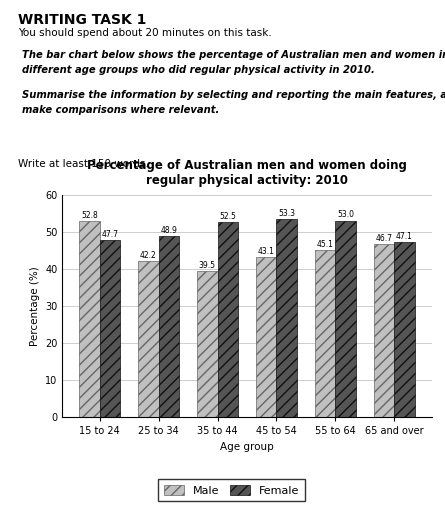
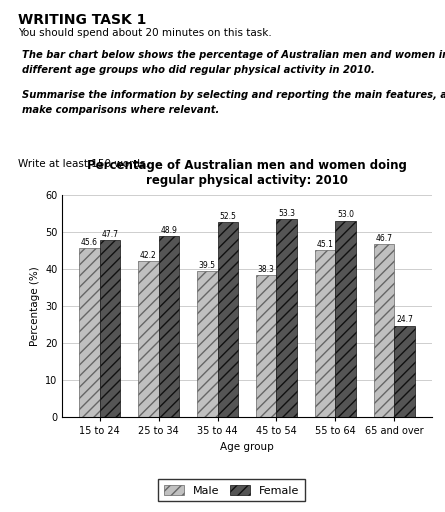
Male/15 to 24: 52.8 -> 45.6
Male/45 to 54: 43.1 -> 38.3
Female/65 and over: 47.1 -> 24.7
